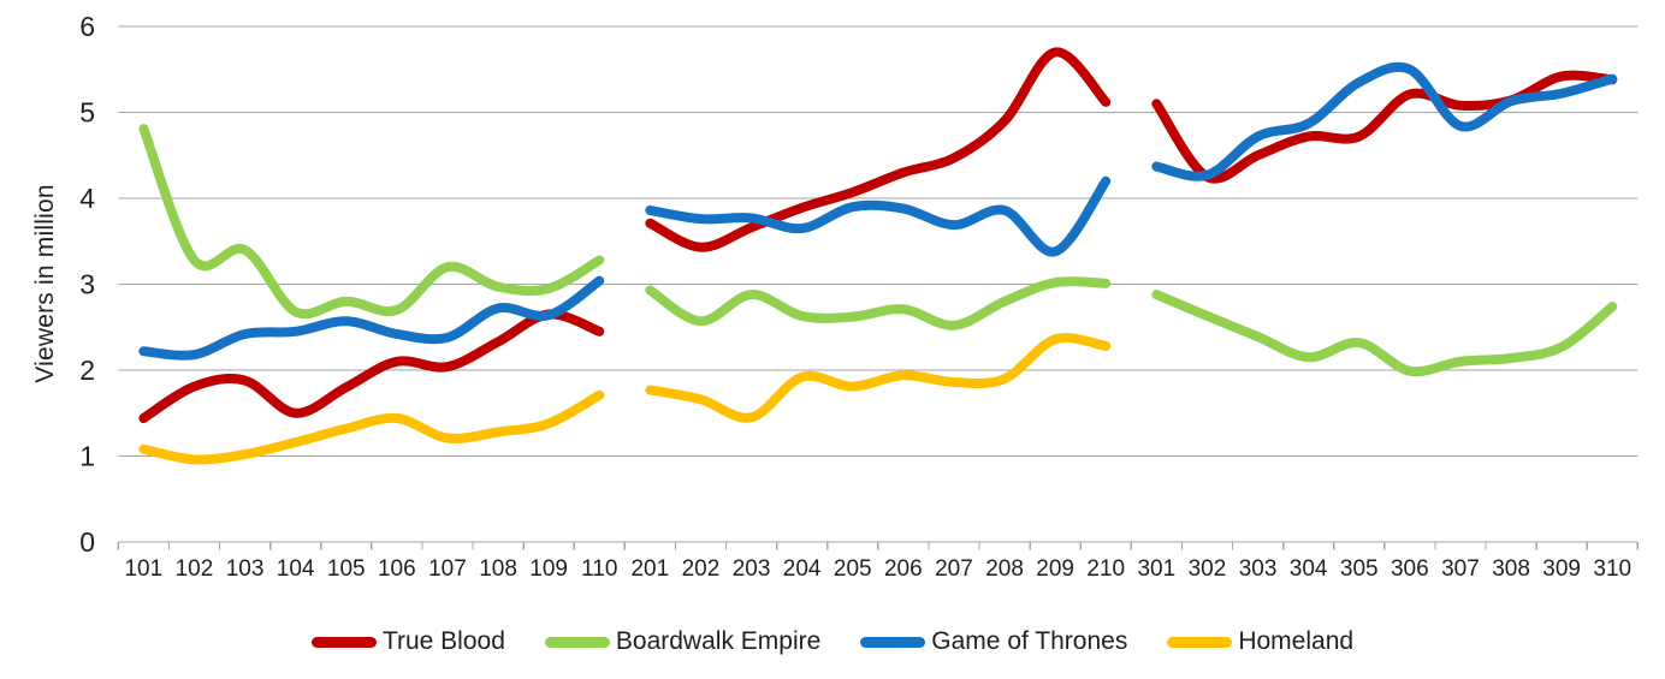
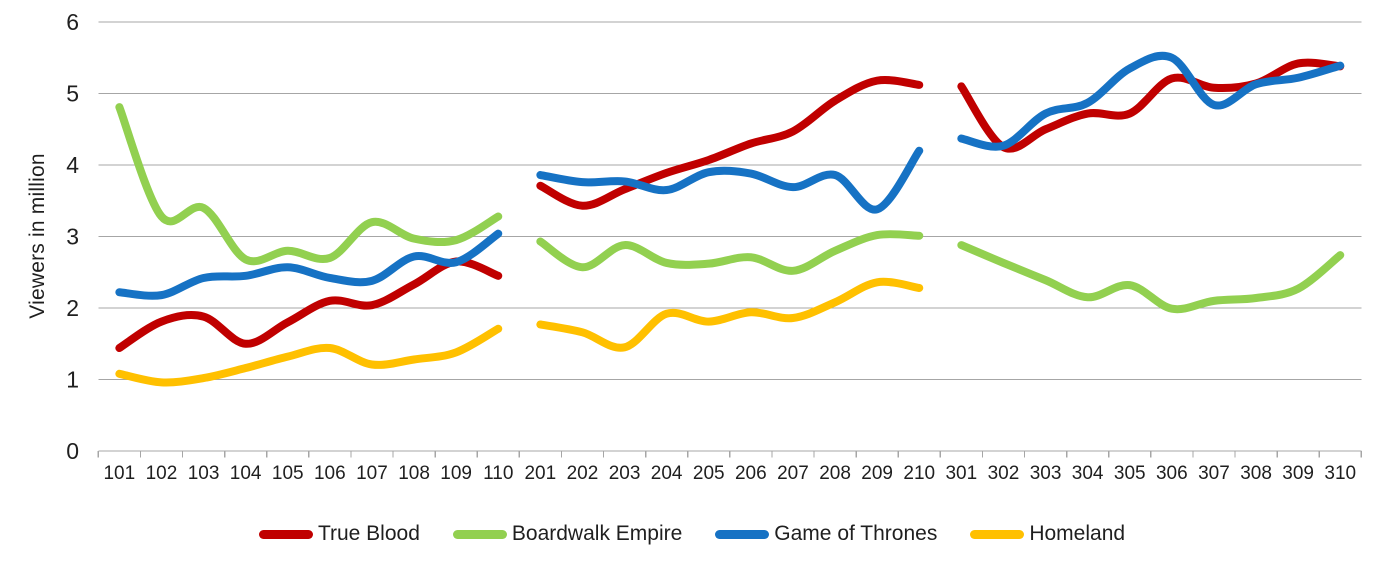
Homeland/208: 1.9 -> 2.1
True Blood/209: 5.7 -> 5.2
